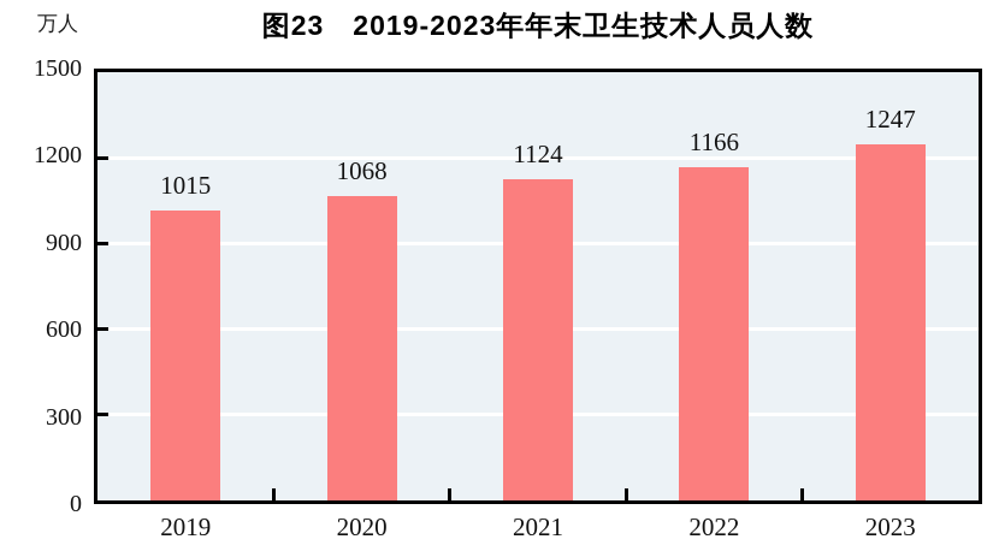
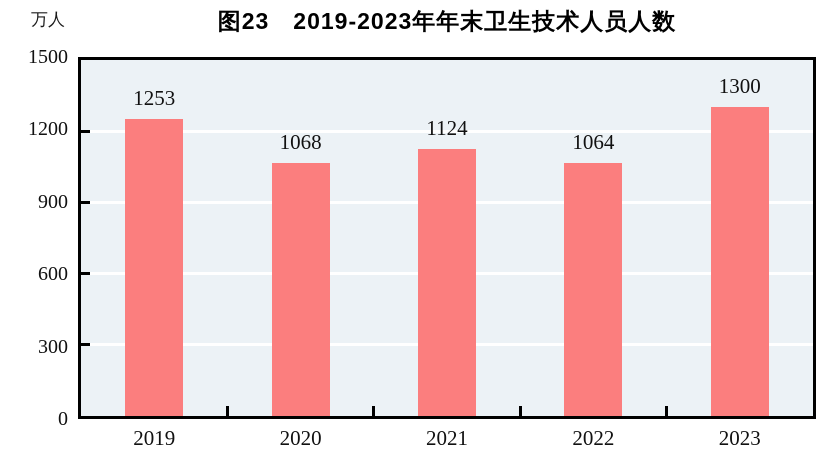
2019: 1015 -> 1253
2022: 1166 -> 1064
2023: 1247 -> 1300
